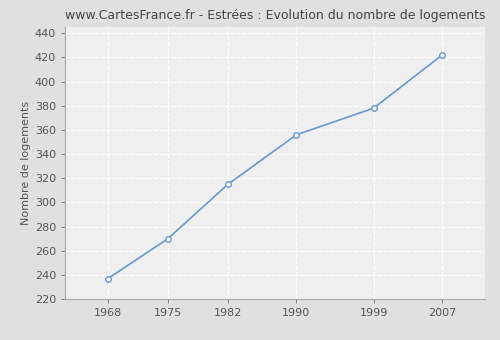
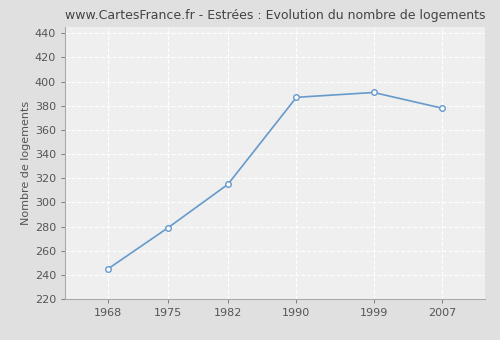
1968: 237 -> 245
1975: 270 -> 279
1990: 356 -> 387
1999: 378 -> 391
2007: 422 -> 378
